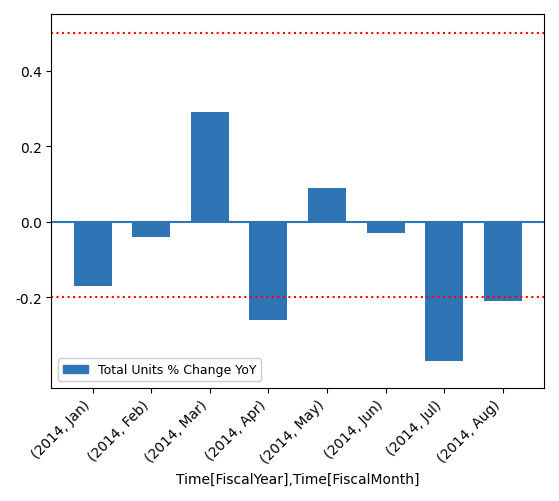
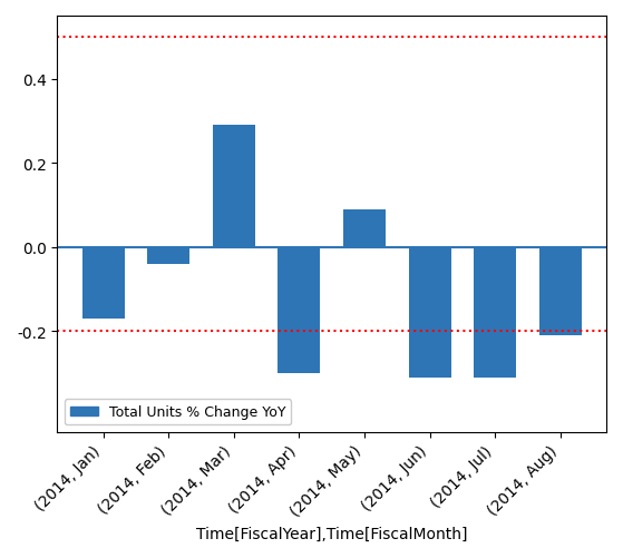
(2014, Apr): -0.26 -> -0.30
(2014, Jun): -0.03 -> -0.31
(2014, Jul): -0.37 -> -0.31
